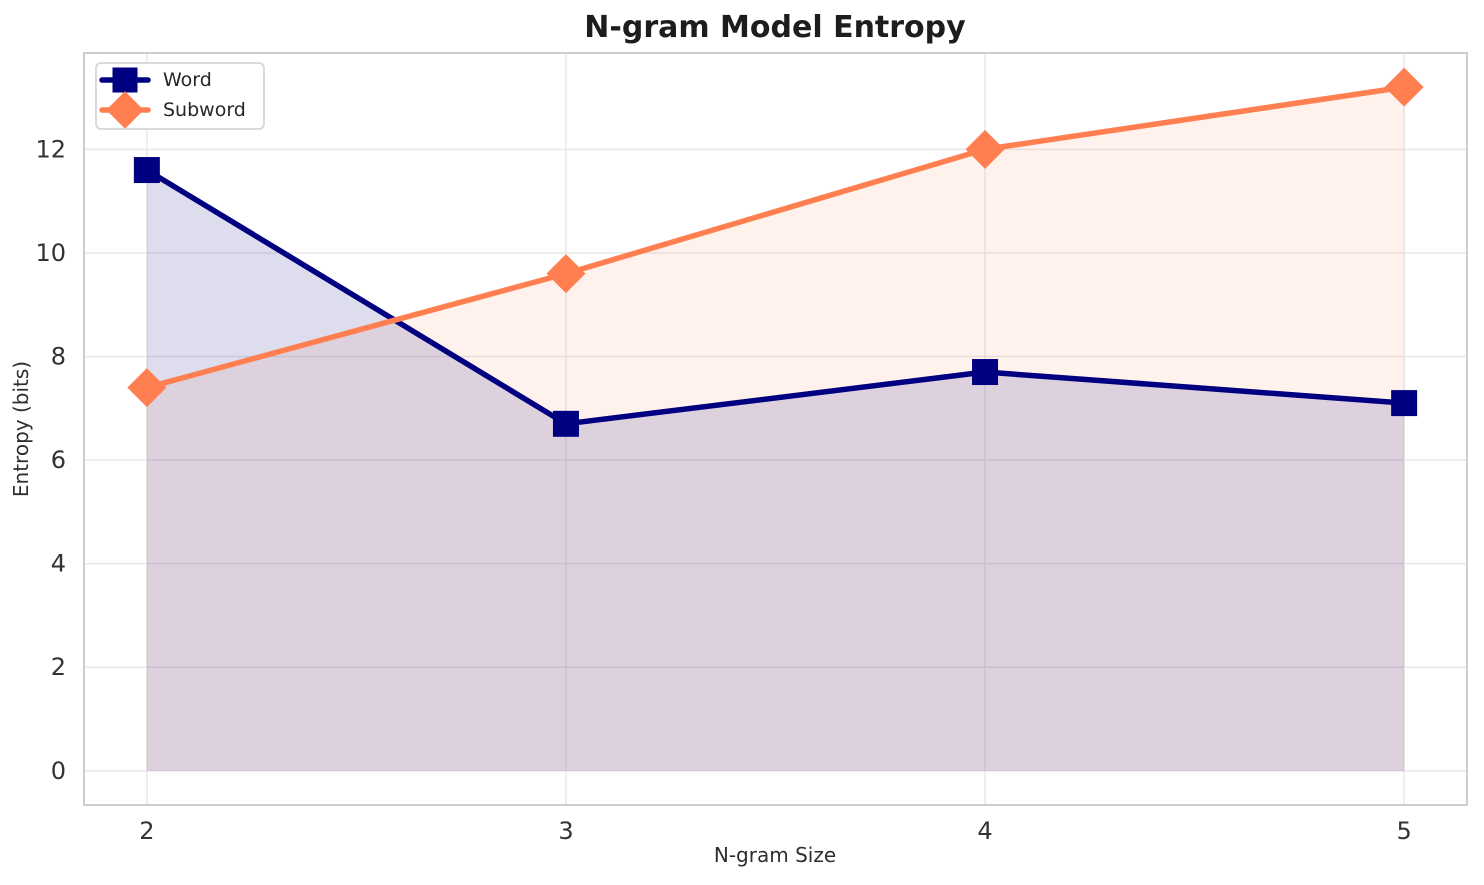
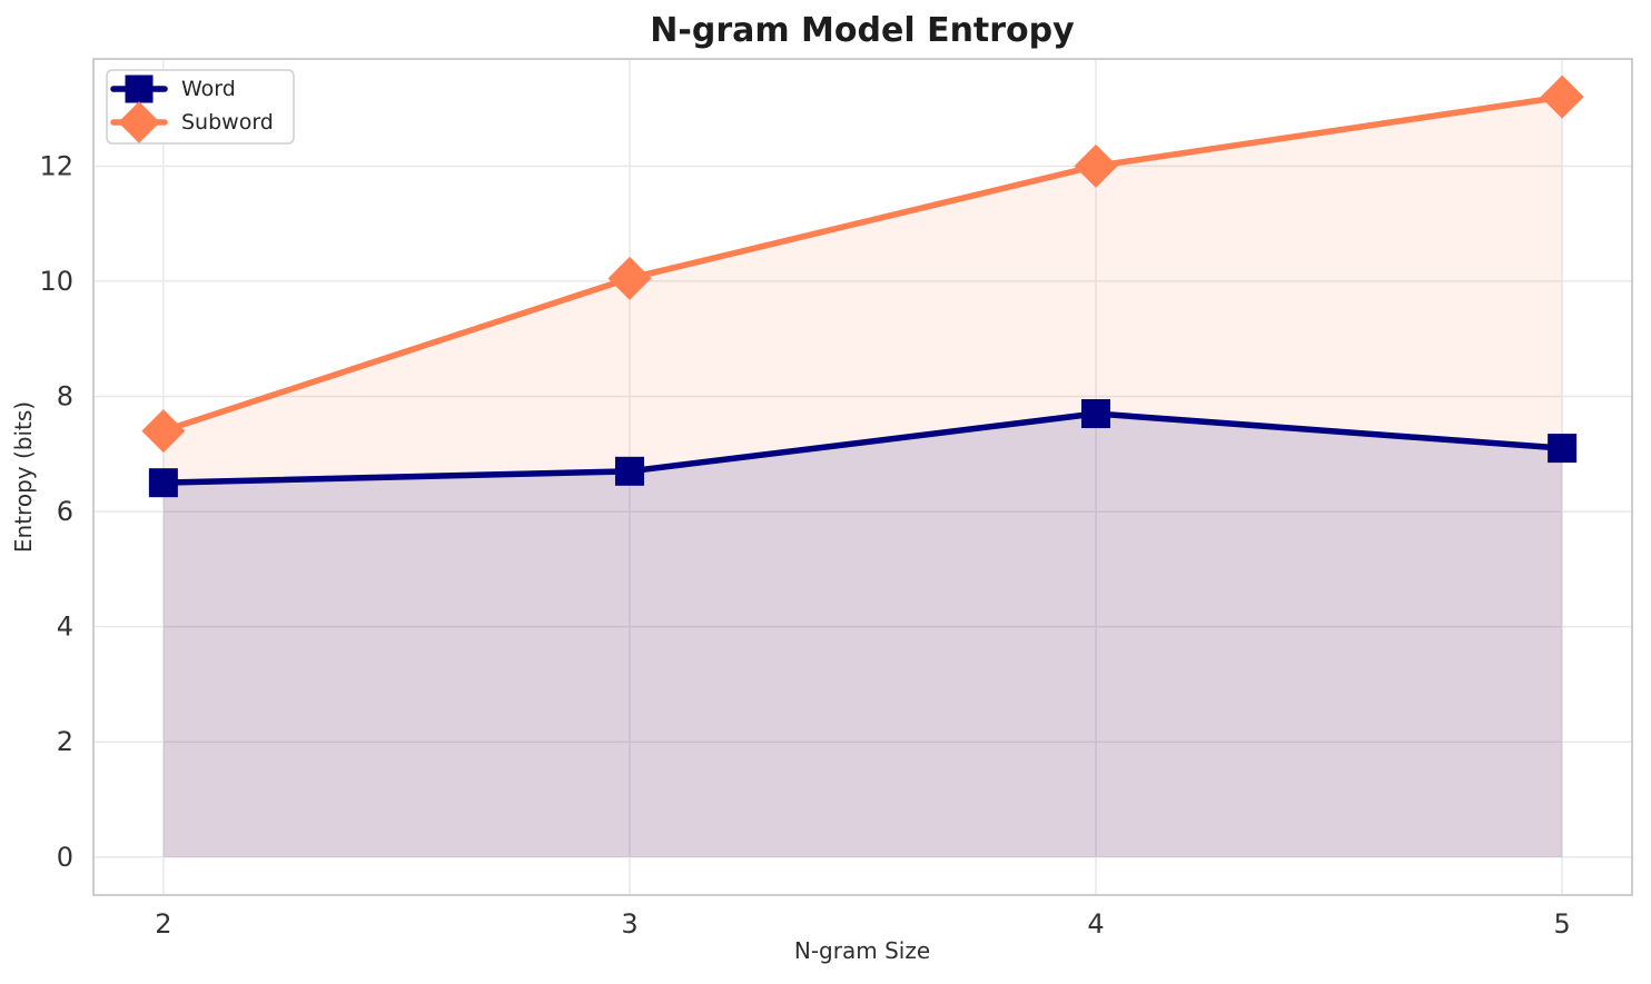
Word/2: 11.6 -> 6.5
Subword/3: 9.6 -> 10.1
